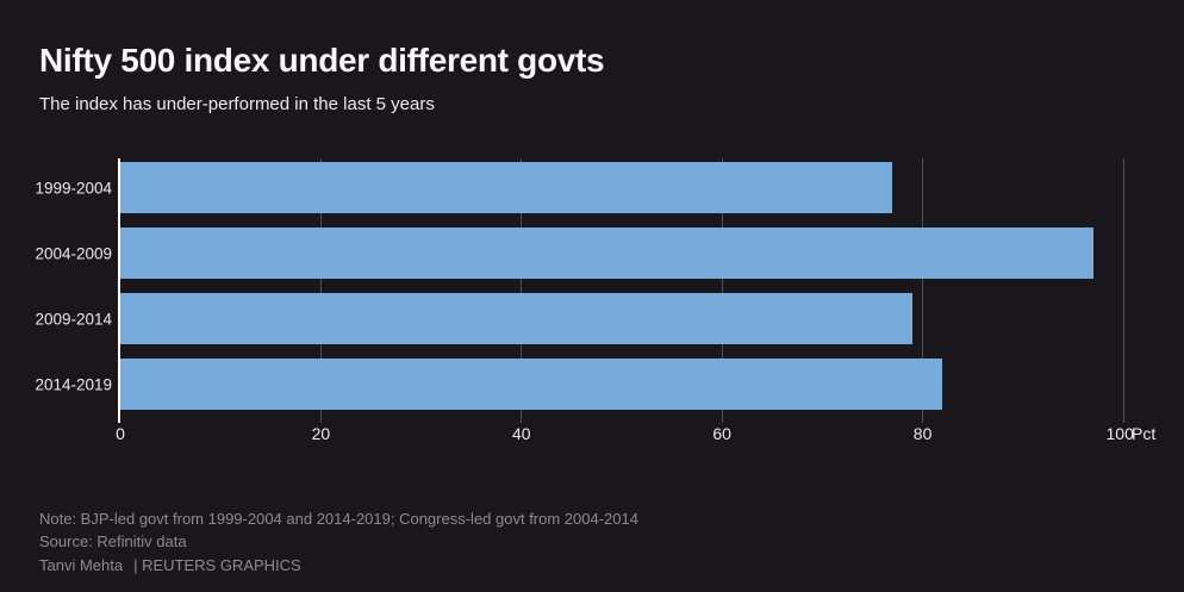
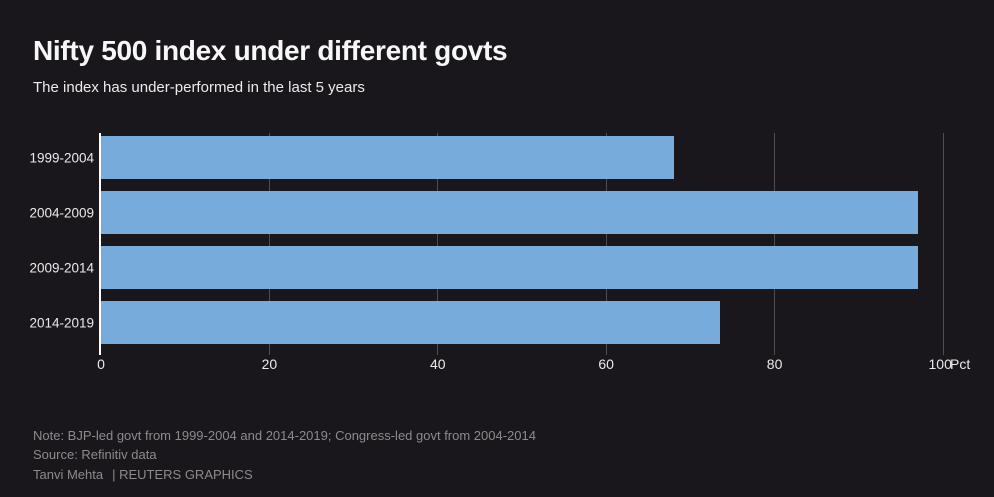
1999-2004: 77 -> 68
2009-2014: 79 -> 97
2014-2019: 82 -> 74
